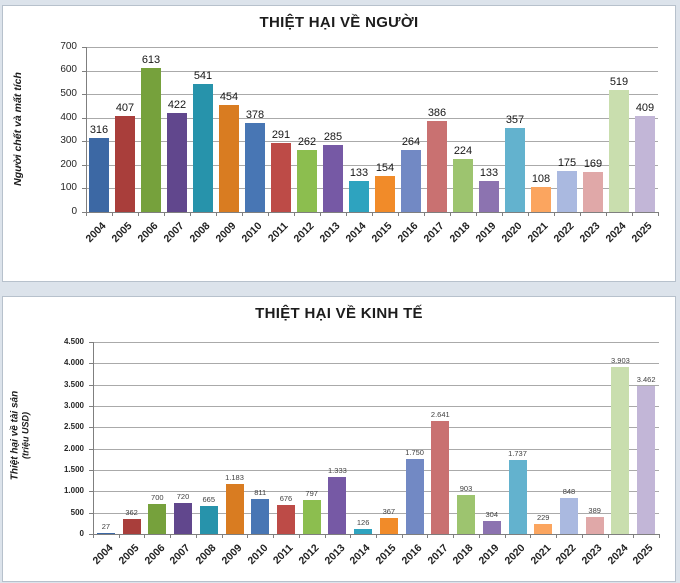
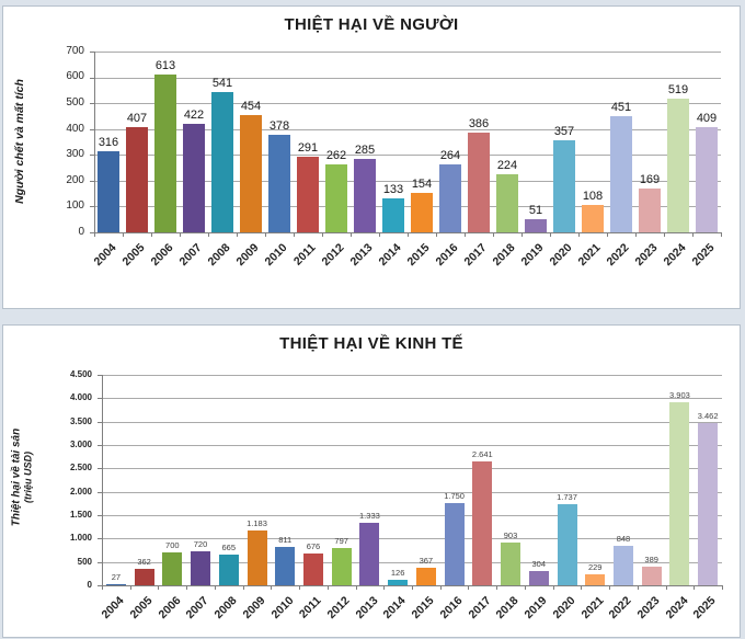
THIỆT HẠI VỀ NGƯỜI/2019: 133 -> 51
THIỆT HẠI VỀ NGƯỜI/2022: 175 -> 451
